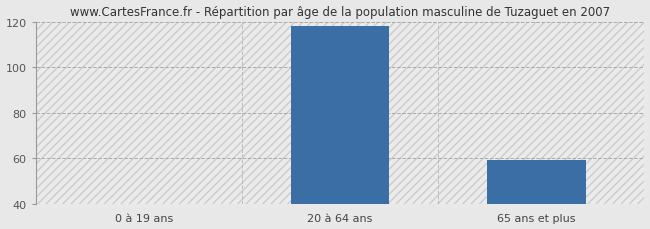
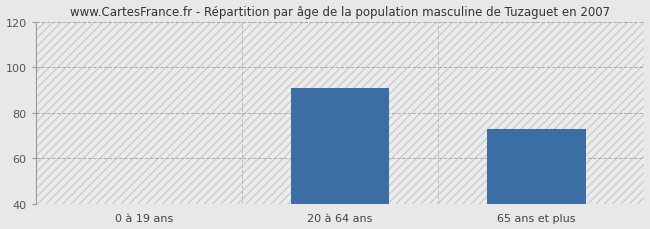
20 à 64 ans: 118 -> 91
65 ans et plus: 59 -> 73
